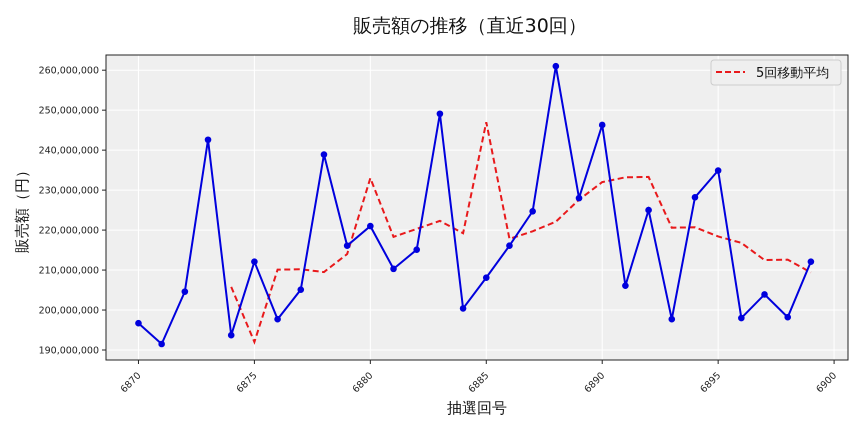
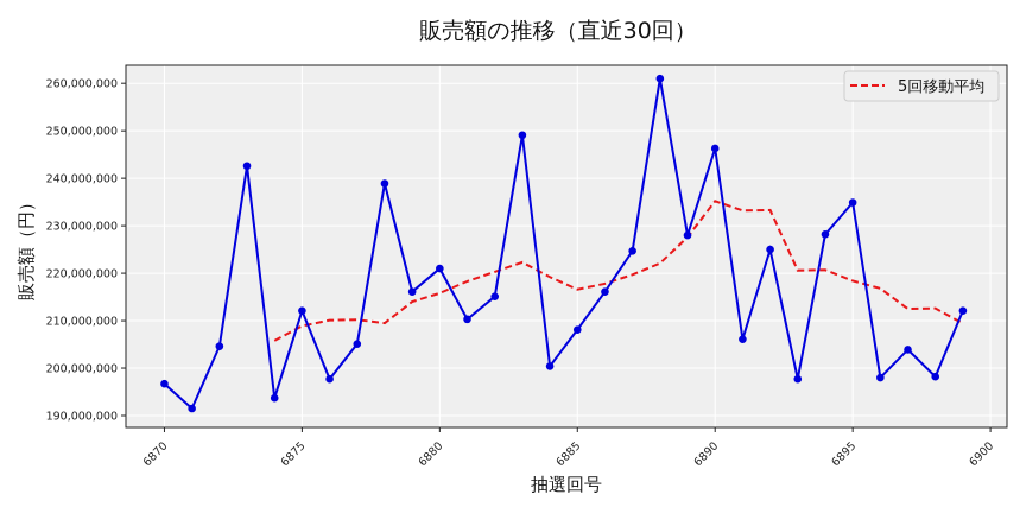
5回移動平均/6875: 192000000 -> 209000000
5回移動平均/6880: 233000000 -> 216000000
5回移動平均/6885: 247000000 -> 217000000
5回移動平均/6890: 232000000 -> 235000000
